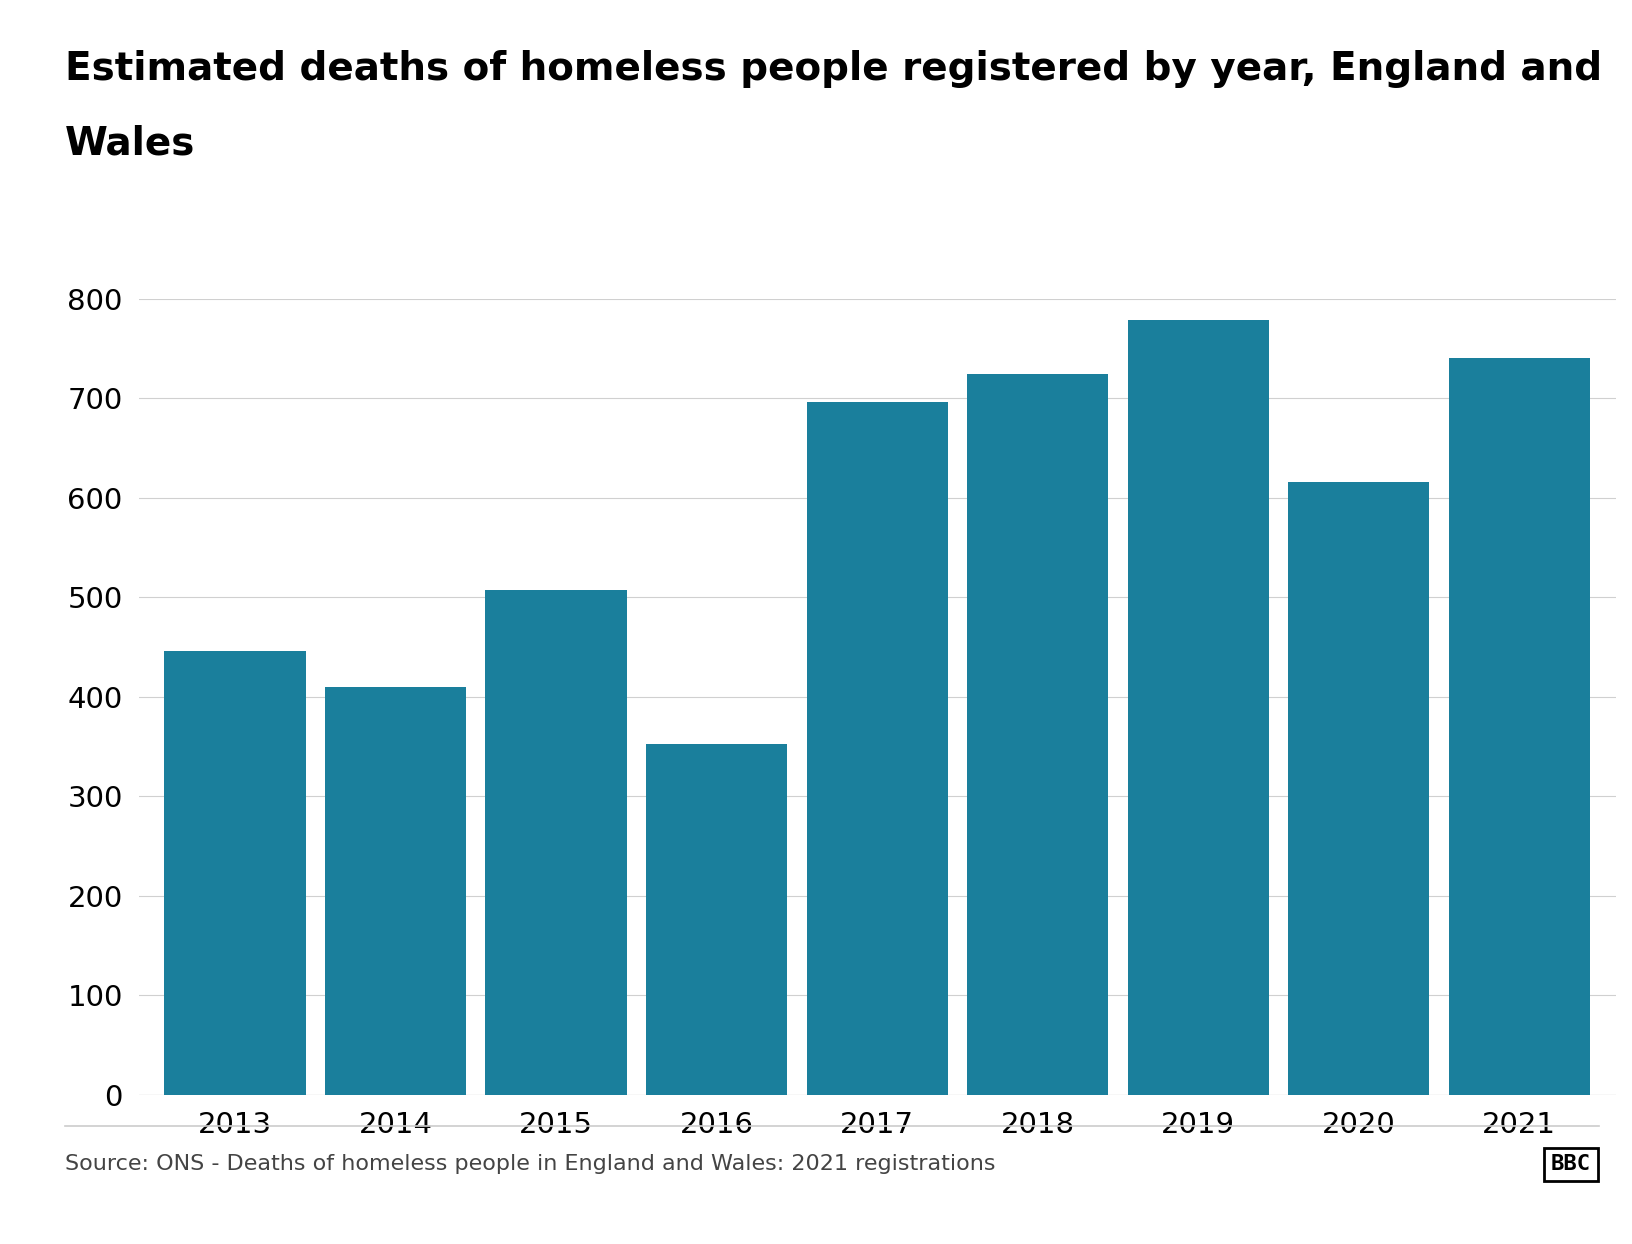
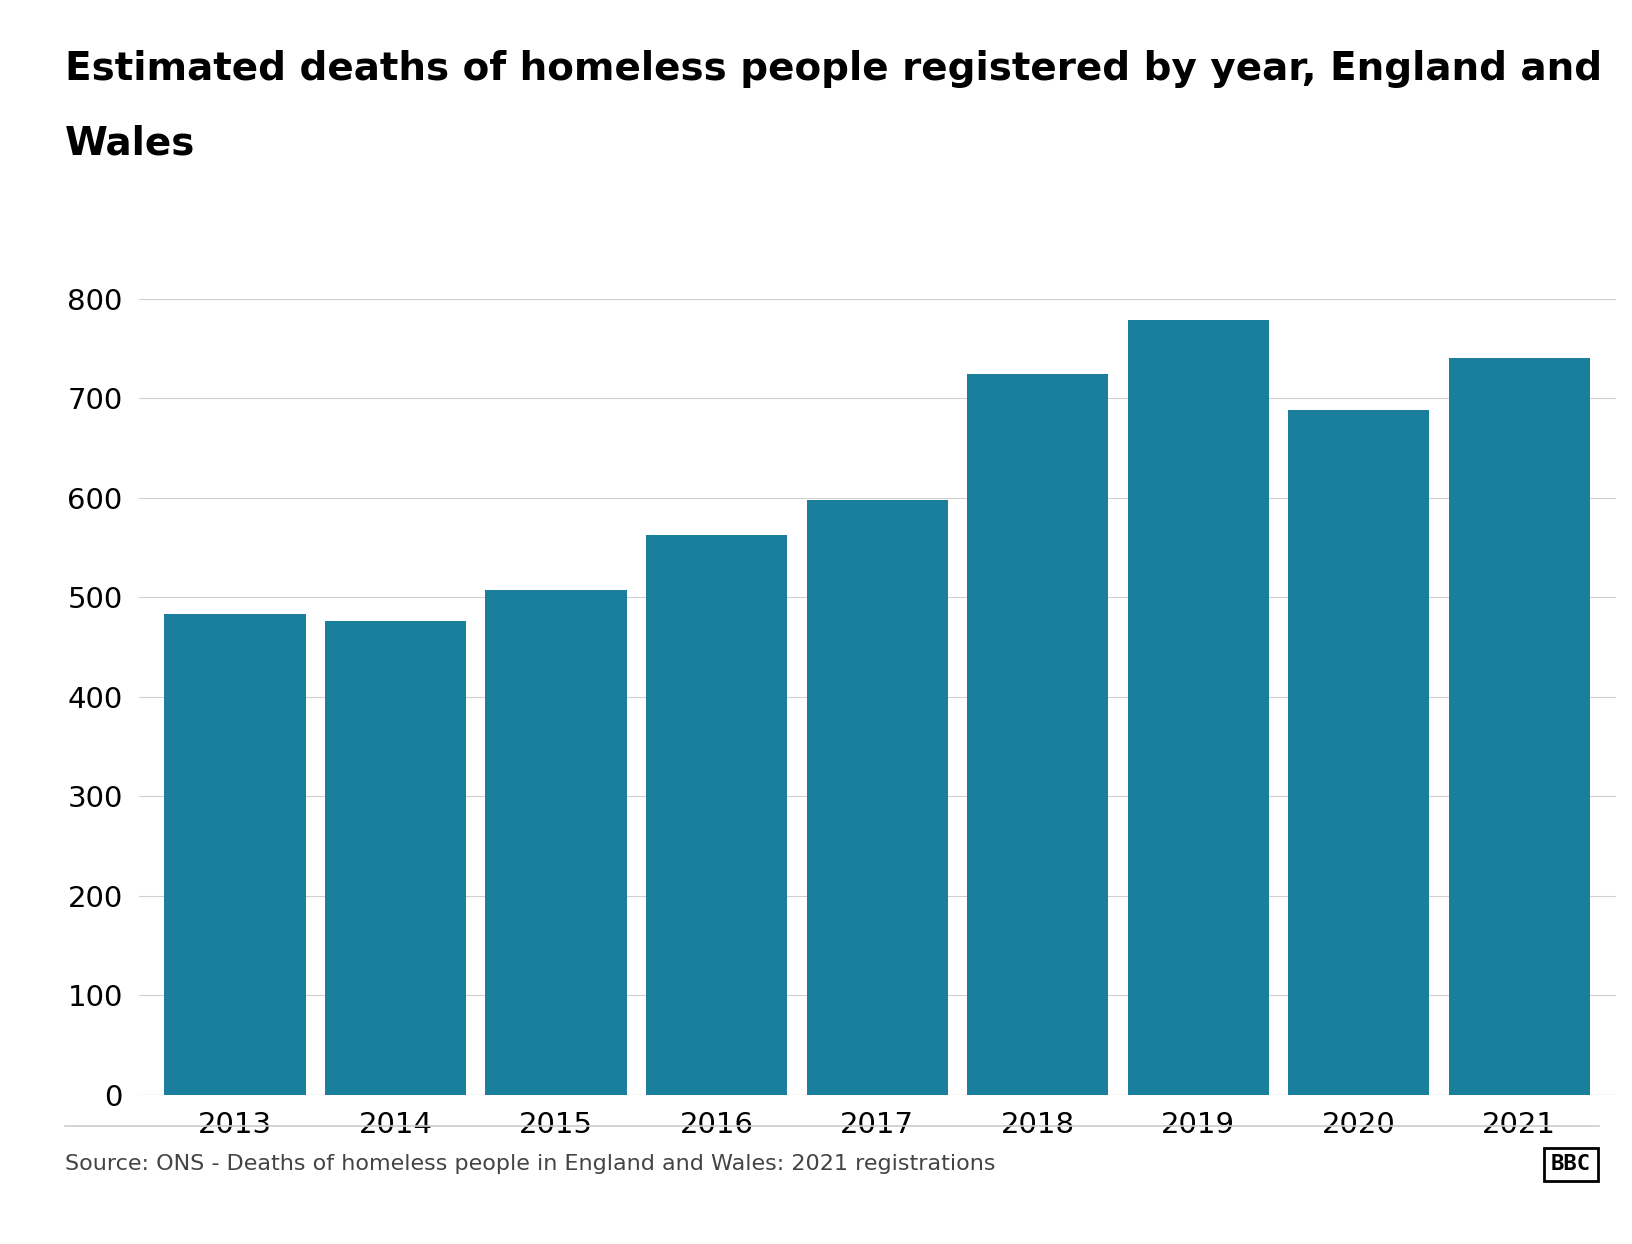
2013: 446 -> 483
2014: 410 -> 476
2016: 352 -> 562
2017: 696 -> 598
2020: 616 -> 688
